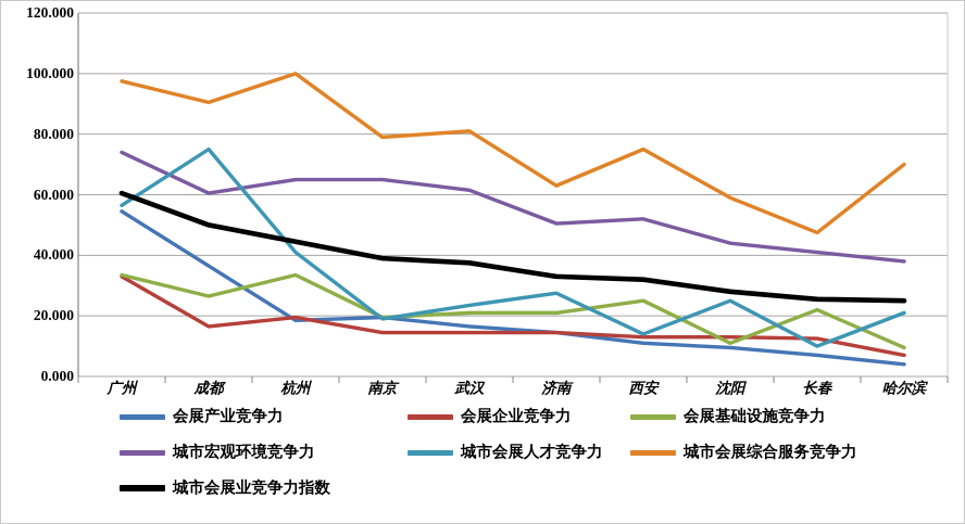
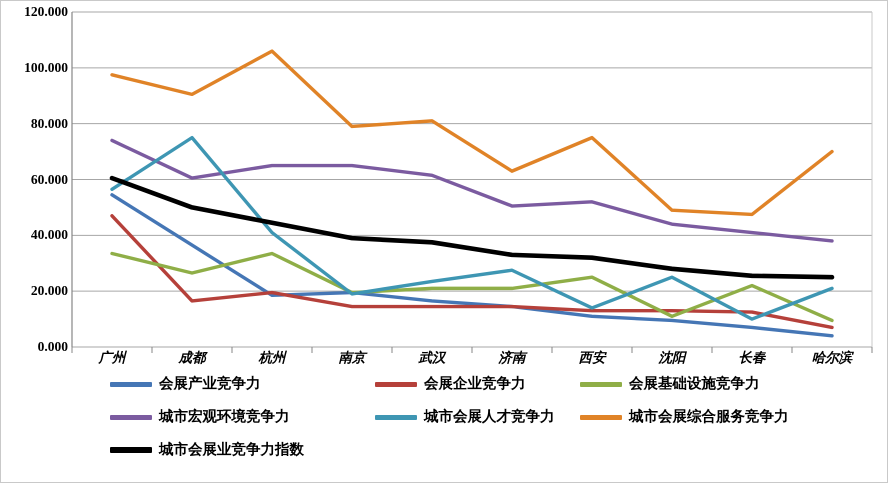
会展企业竞争力/广州: 33 -> 47
城市会展综合服务竞争力/杭州: 100 -> 106
城市会展综合服务竞争力/沈阳: 59 -> 49
